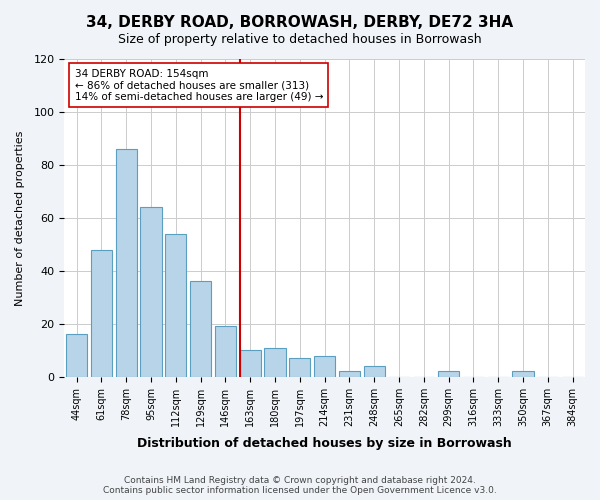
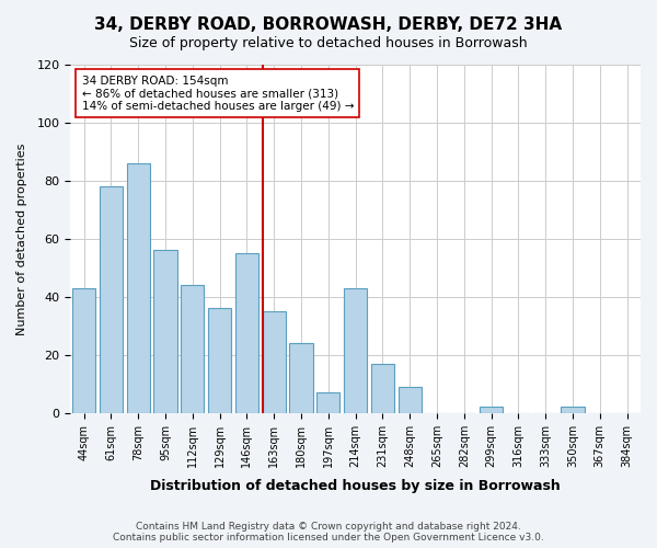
44sqm: 16 -> 43
61sqm: 48 -> 78
95sqm: 64 -> 56
112sqm: 54 -> 44
146sqm: 19 -> 55
163sqm: 10 -> 35
180sqm: 11 -> 24
214sqm: 8 -> 43
231sqm: 2 -> 17
248sqm: 4 -> 9
